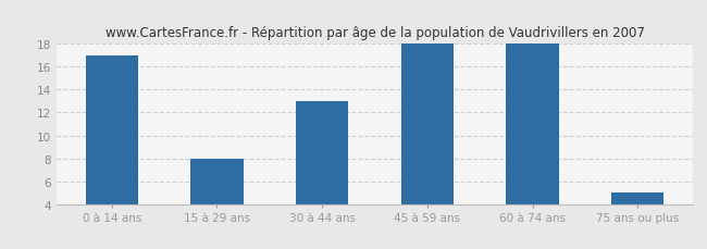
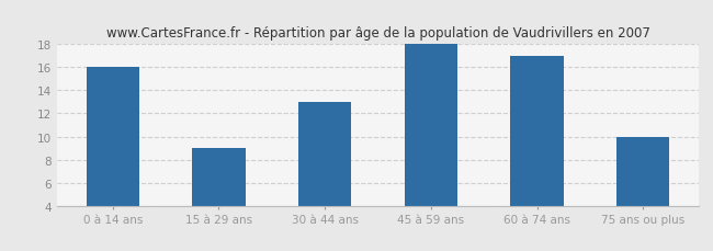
0 à 14 ans: 17 -> 16
15 à 29 ans: 8 -> 9
60 à 74 ans: 18 -> 17
75 ans ou plus: 5 -> 10
